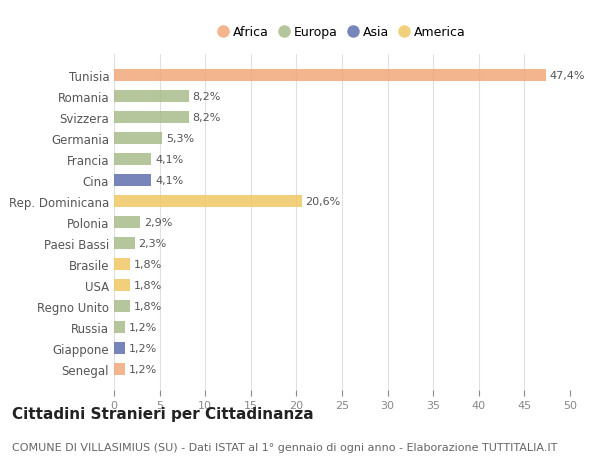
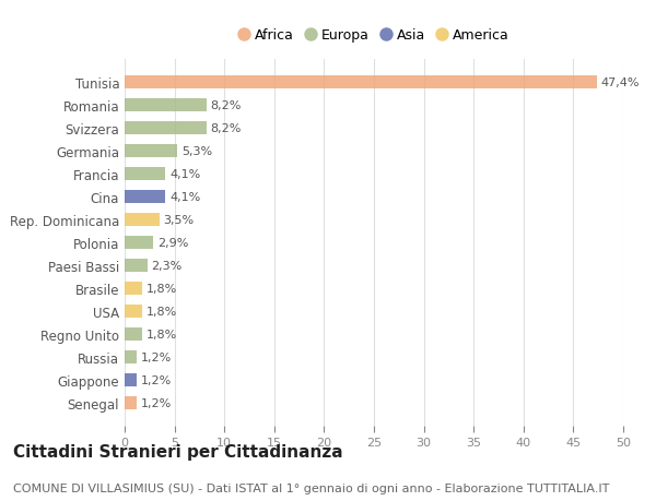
Rep. Dominicana: 20,6% -> 3,5%
